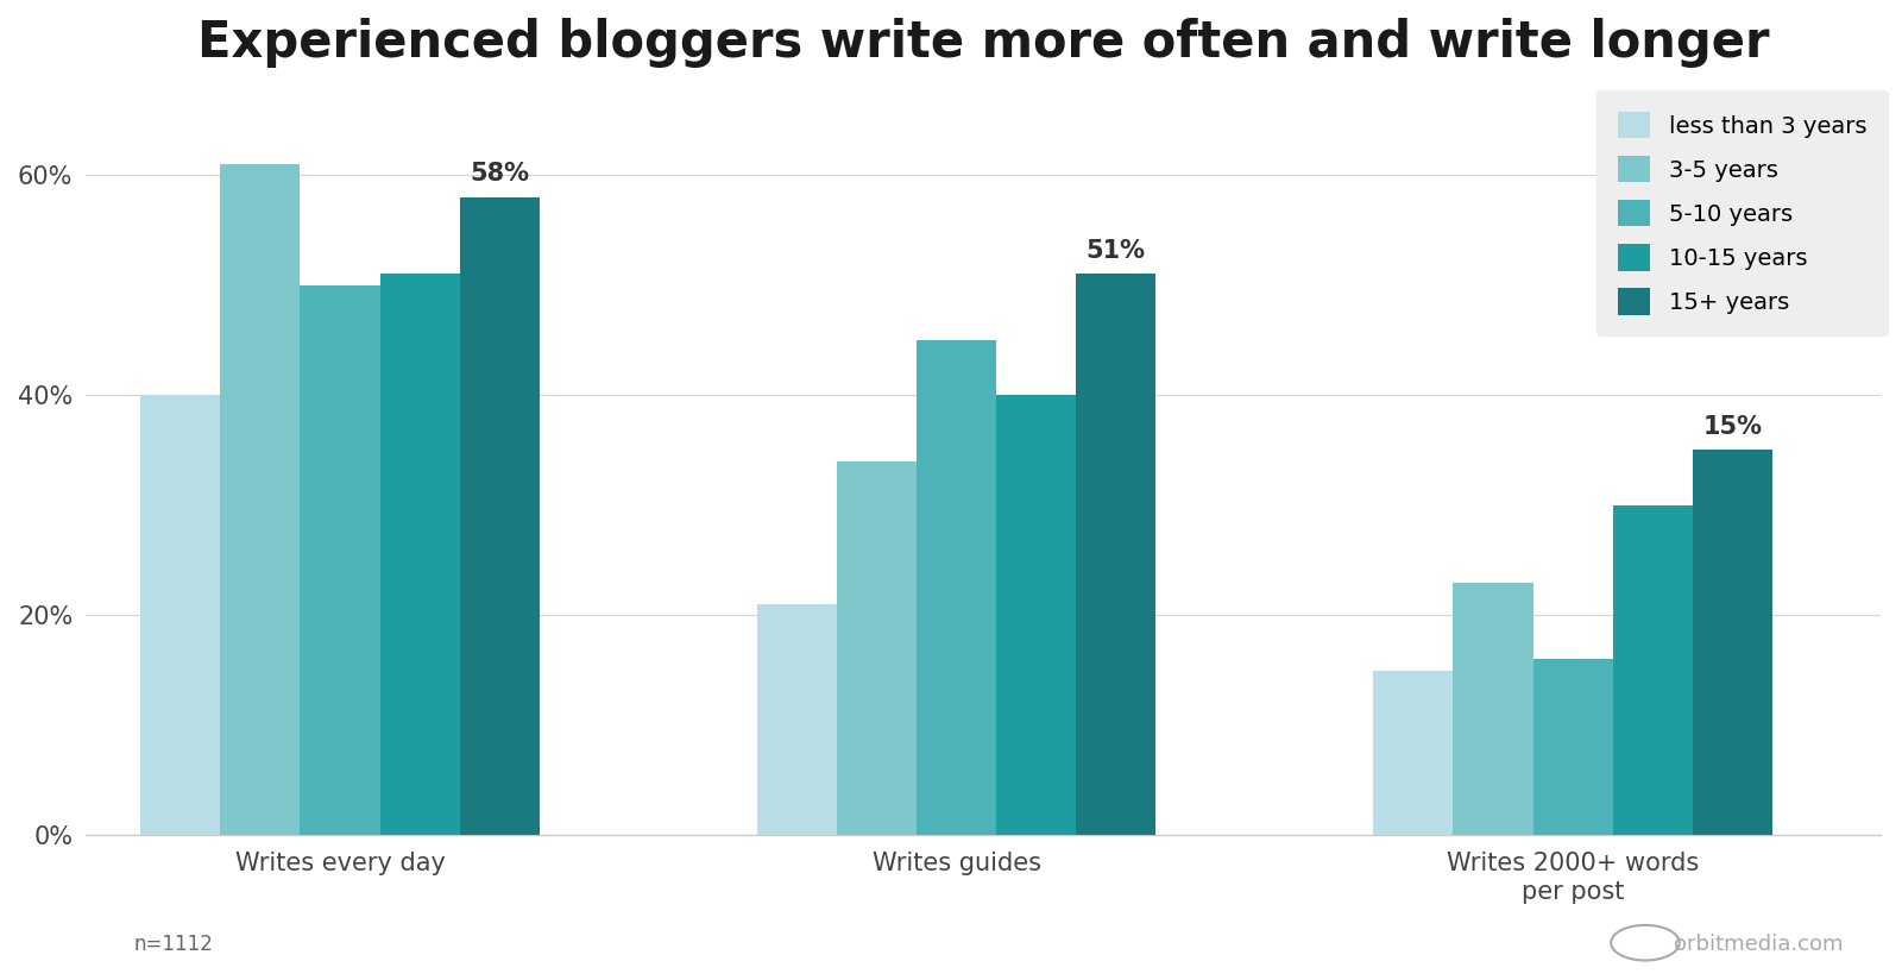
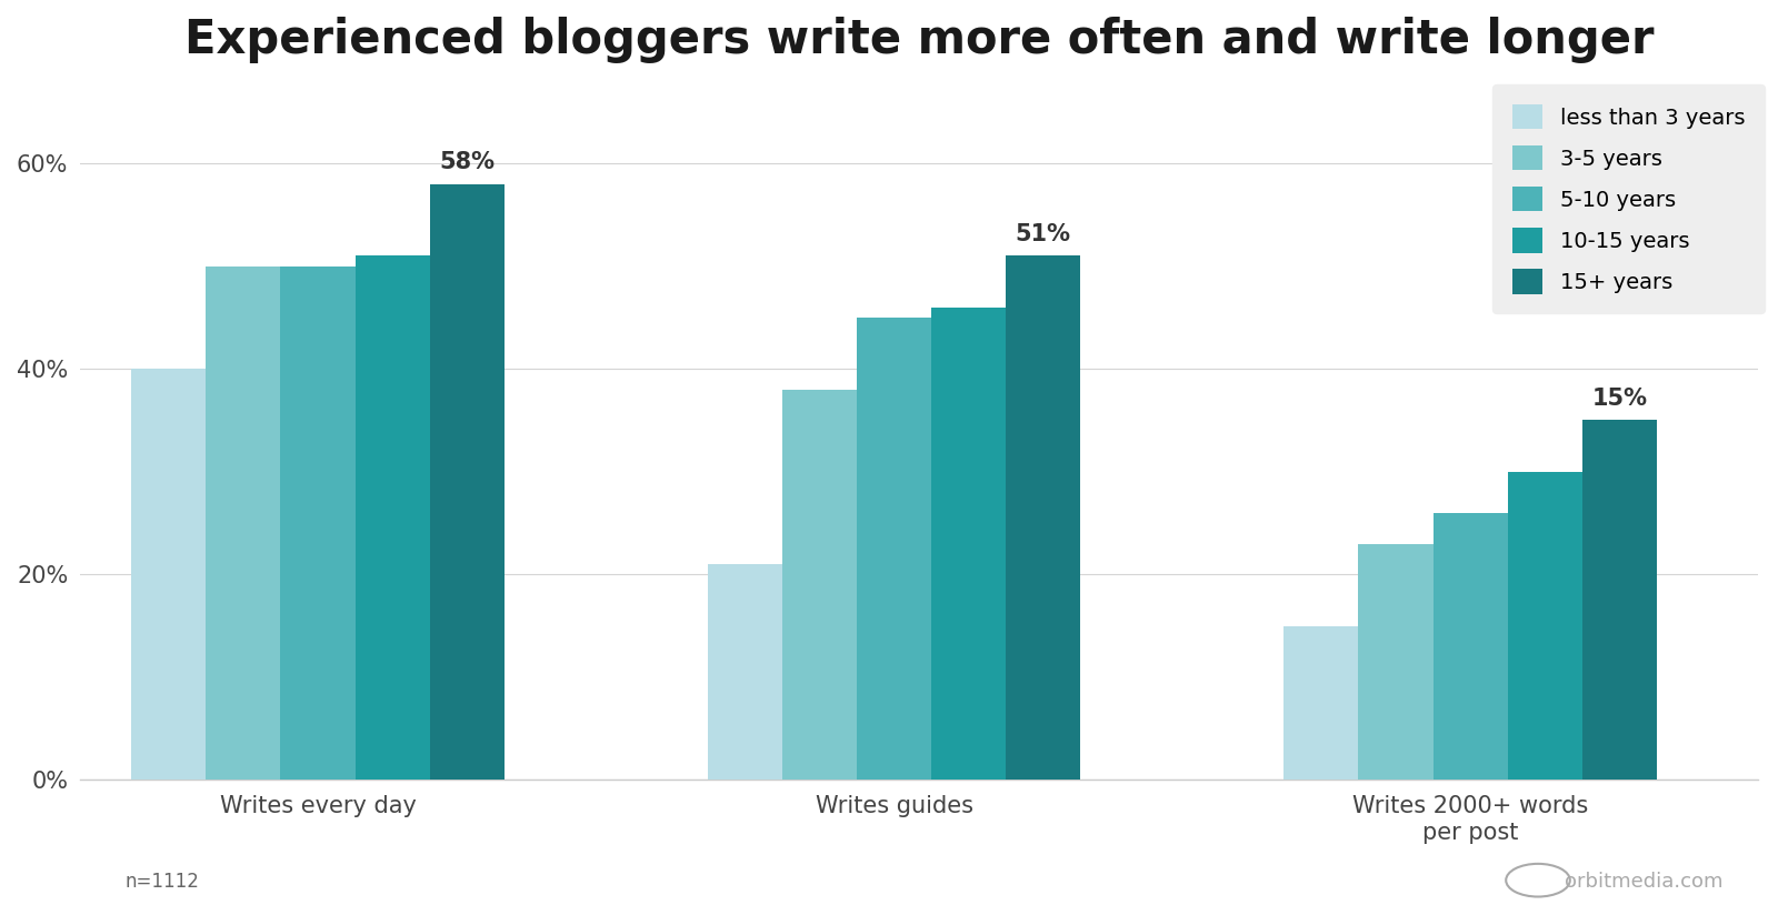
3-5 years/Writes every day: 61% -> 50%
3-5 years/Writes guides: 34% -> 38%
10-15 years/Writes guides: 40% -> 46%
5-10 years/Writes 2000+ words per post: 16% -> 26%
